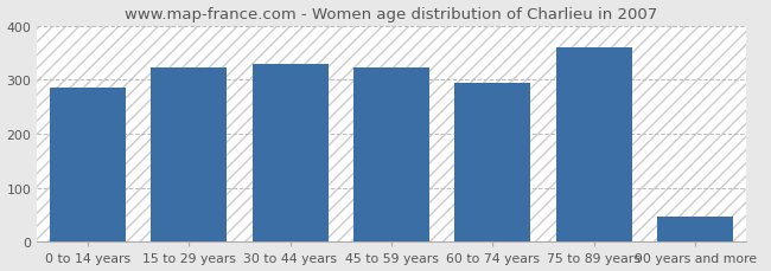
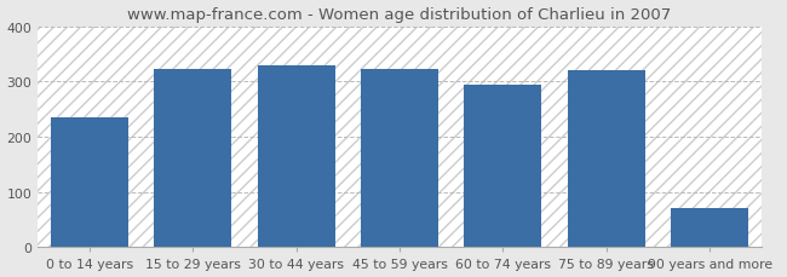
0 to 14 years: 285 -> 235
75 to 89 years: 360 -> 320
90 years and more: 47 -> 70
